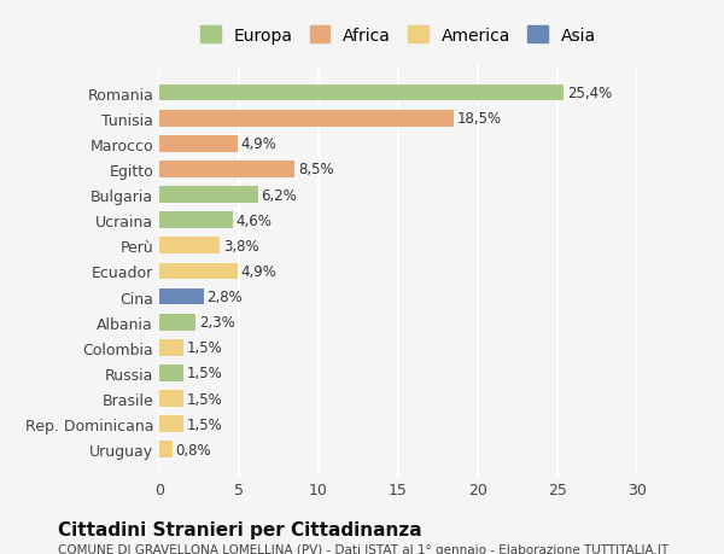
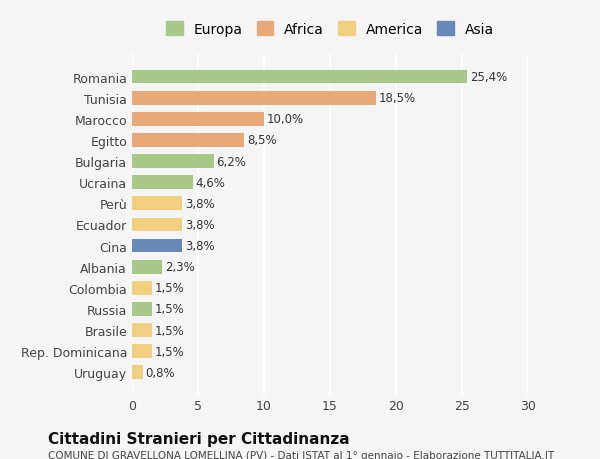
Marocco: 4,9% -> 10,0%
Ecuador: 4,9% -> 3,8%
Cina: 2,8% -> 3,8%
